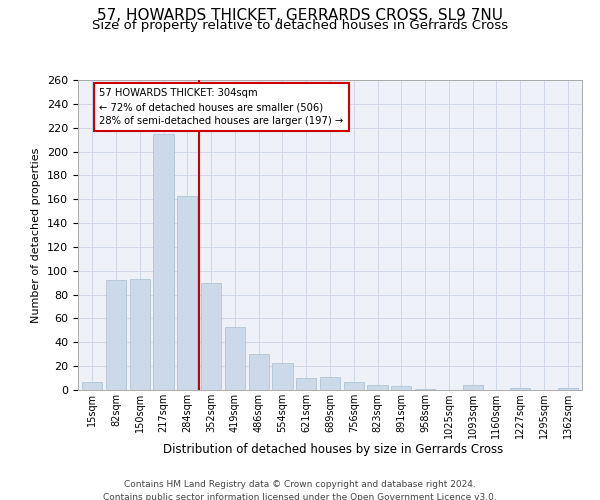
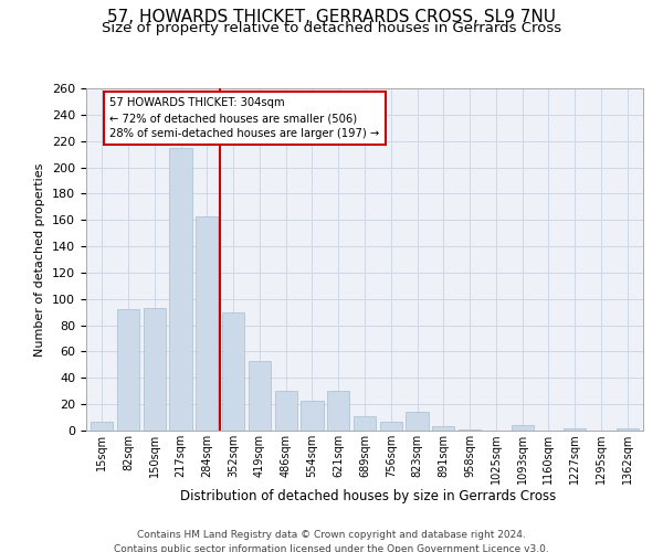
621sqm: 10 -> 30
823sqm: 4 -> 14
